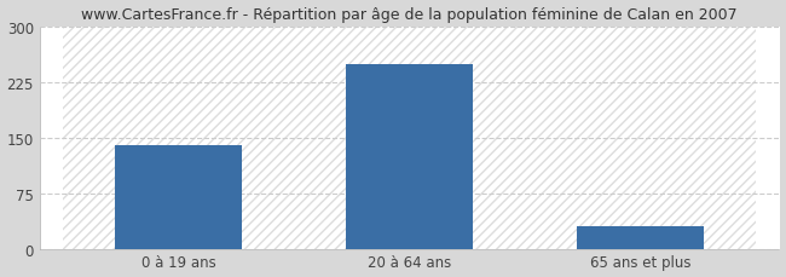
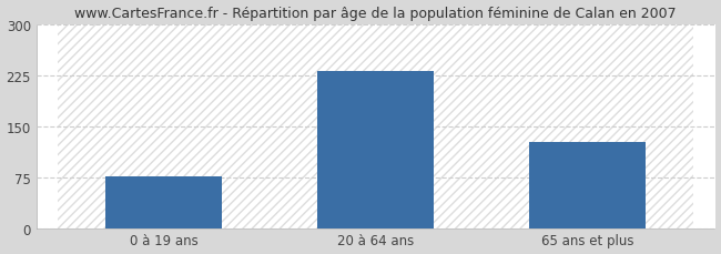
0 à 19 ans: 140 -> 76
20 à 64 ans: 248 -> 230
65 ans et plus: 30 -> 126
